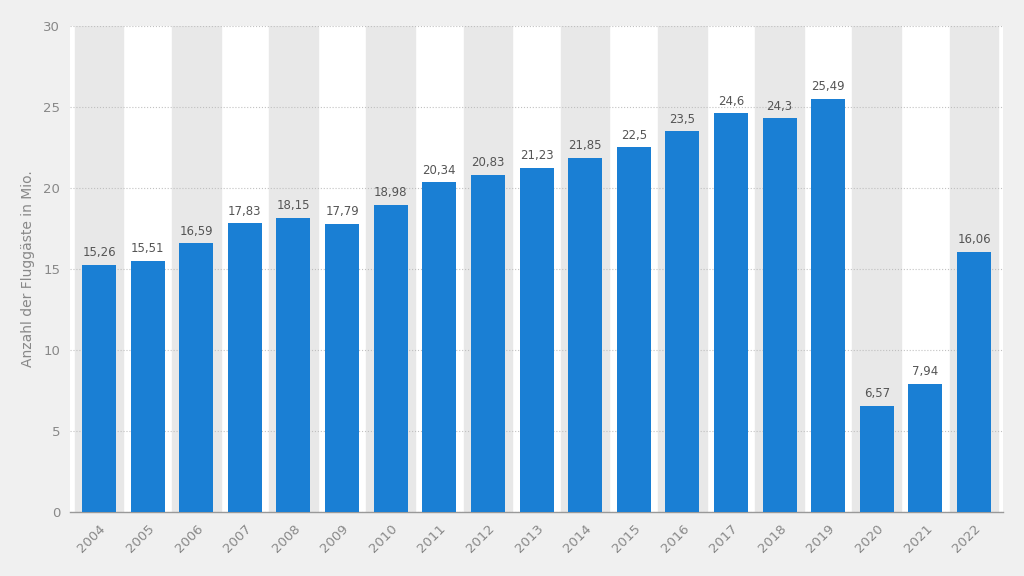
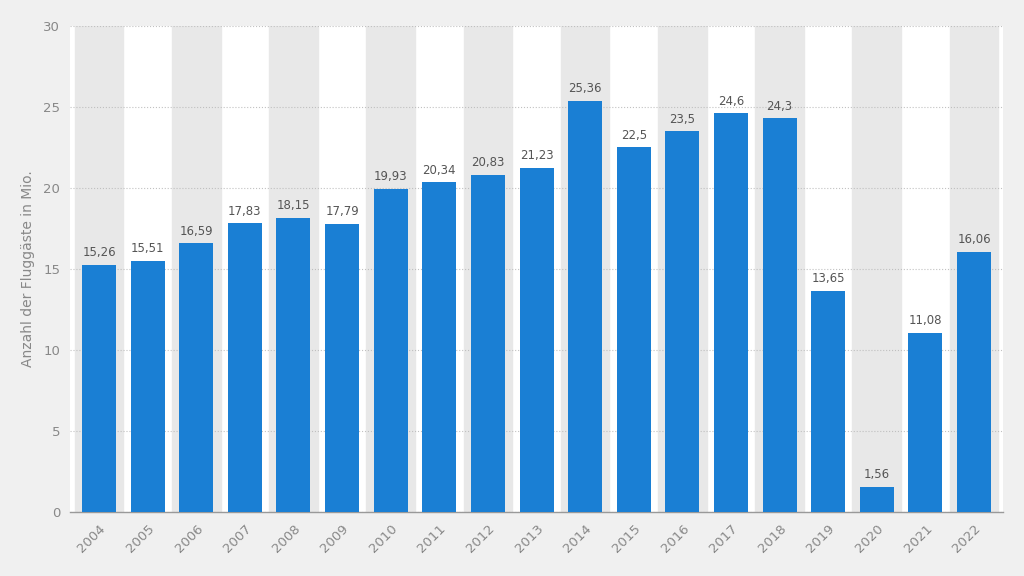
2010: 18,98 -> 19,93
2014: 21,85 -> 25,36
2019: 25,49 -> 13,65
2020: 6,57 -> 1,56
2021: 7,94 -> 11,08
